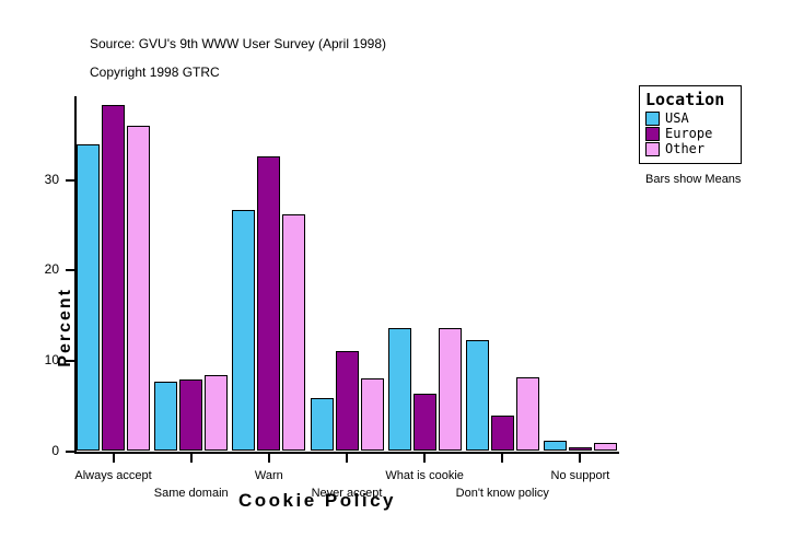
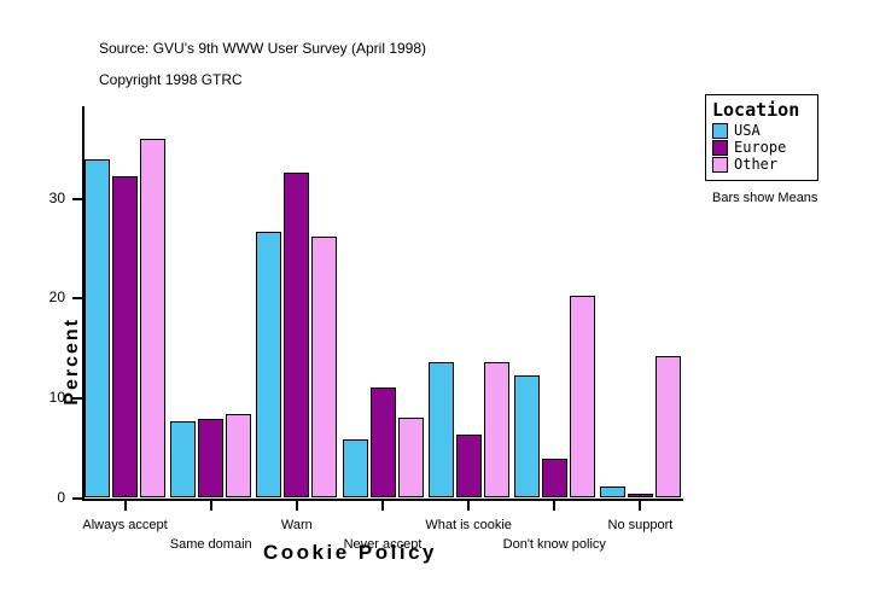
Europe/Always accept: 38 -> 32
Other/Don't know policy: 8 -> 20
Other/No support: 1 -> 14
